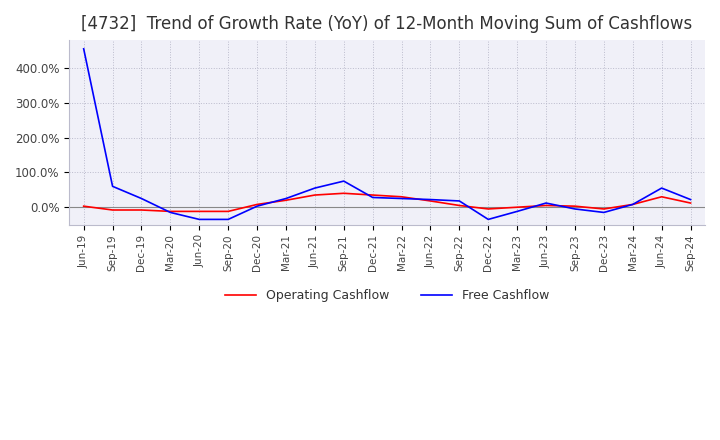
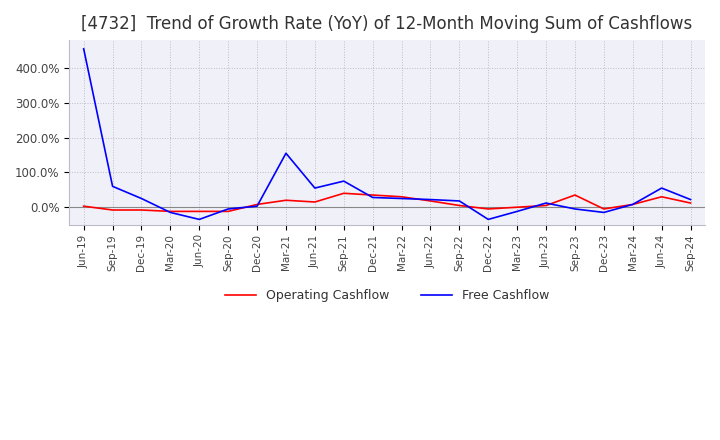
Free Cashflow/Sep-20: -35% -> -5%
Free Cashflow/Mar-21: 25% -> 155%
Operating Cashflow/Jun-21: 35% -> 15%
Operating Cashflow/Sep-23: 3% -> 35%
